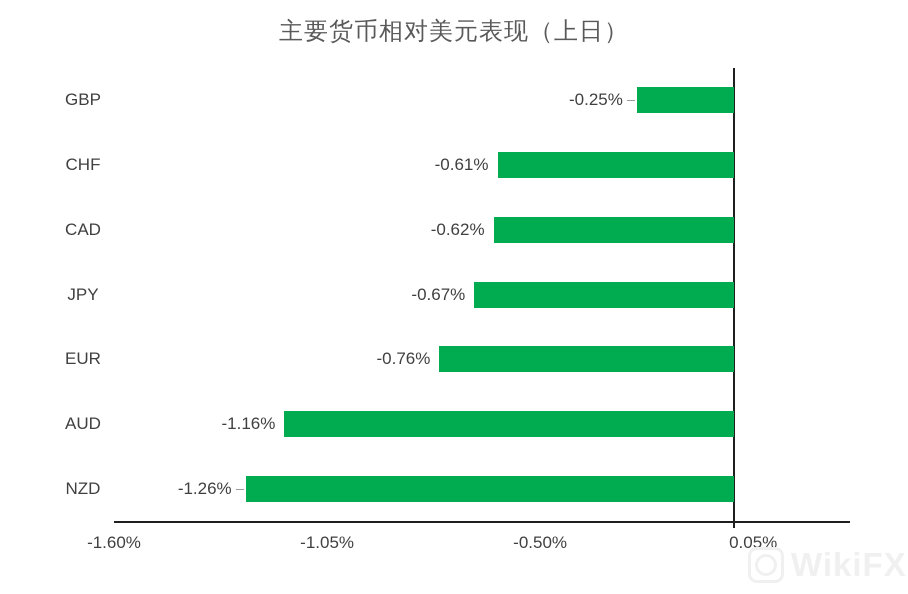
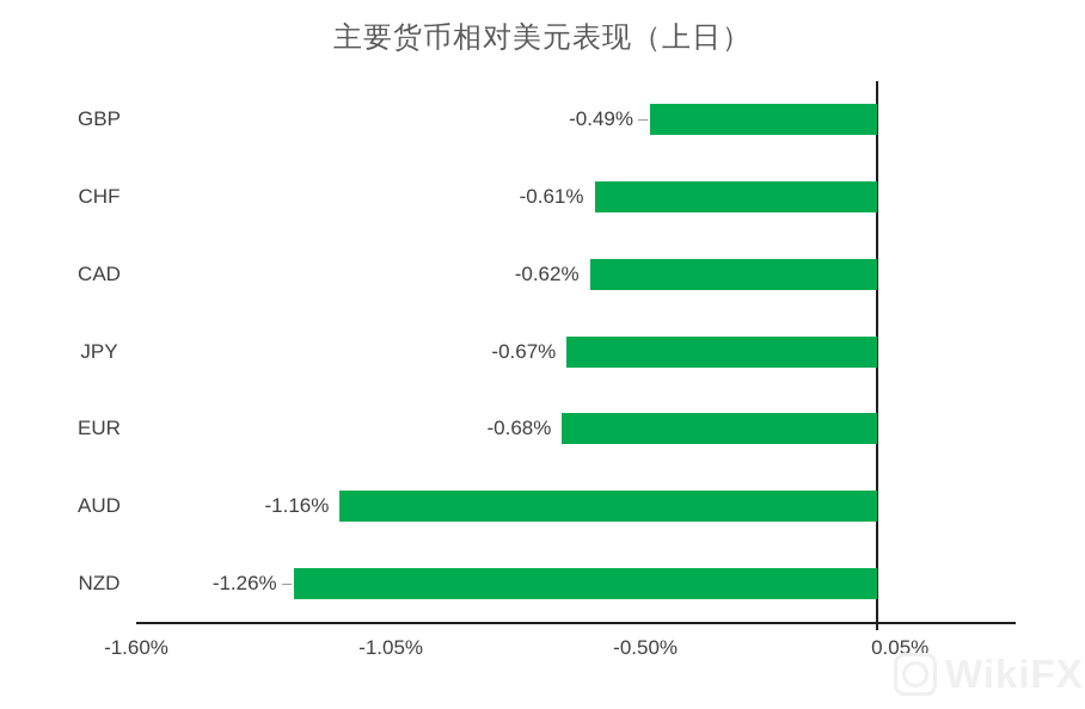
GBP: -0.25% -> -0.49%
EUR: -0.76% -> -0.68%
